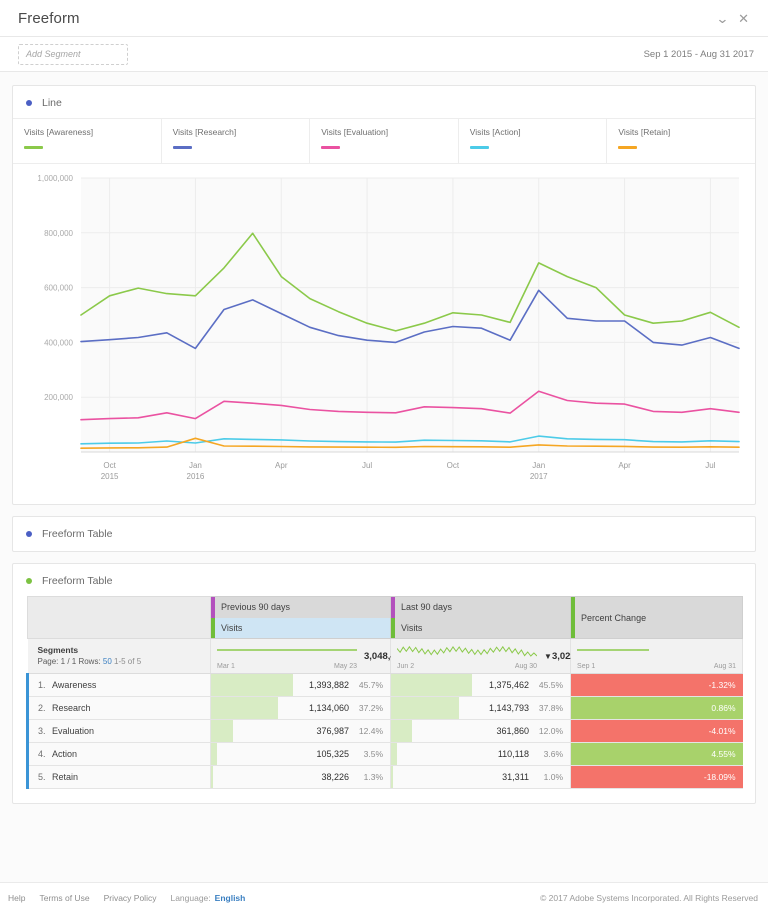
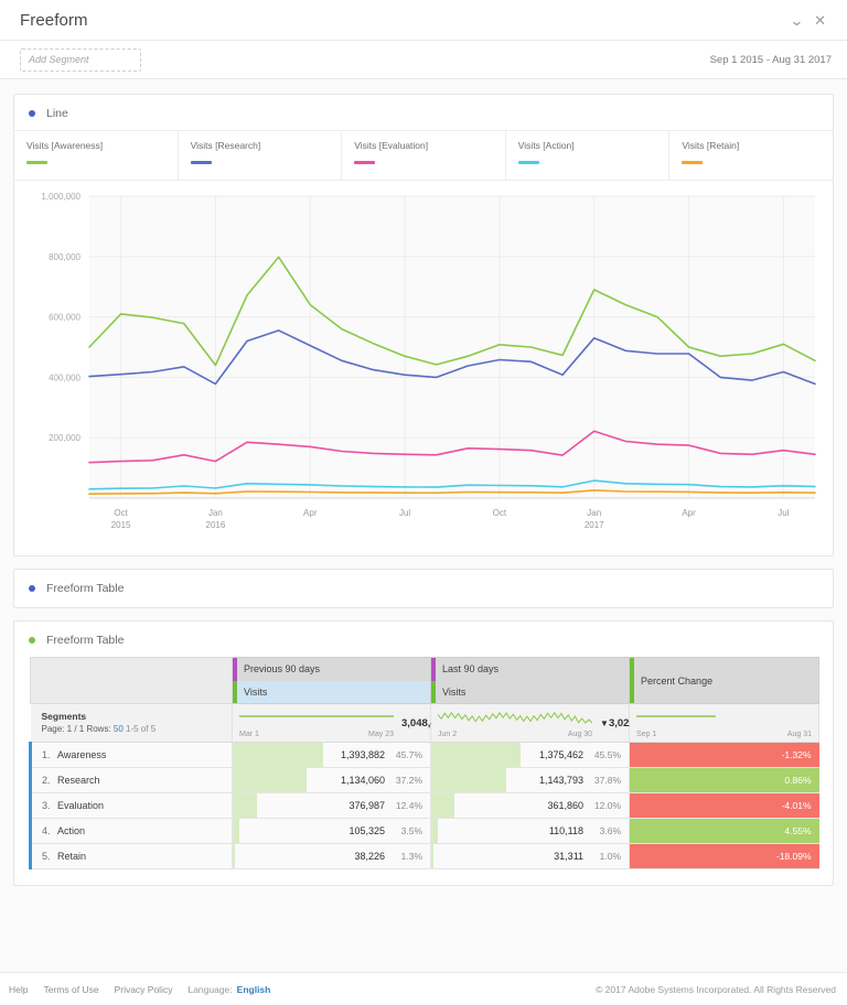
Visits [Awareness]/Oct 2015: 570000 -> 610000
Visits [Awareness]/Jan 2016: 570000 -> 440000
Visits [Retain]/Jan 2016: 50000 -> 20000
Visits [Research]/Jan 2017: 590000 -> 530000
